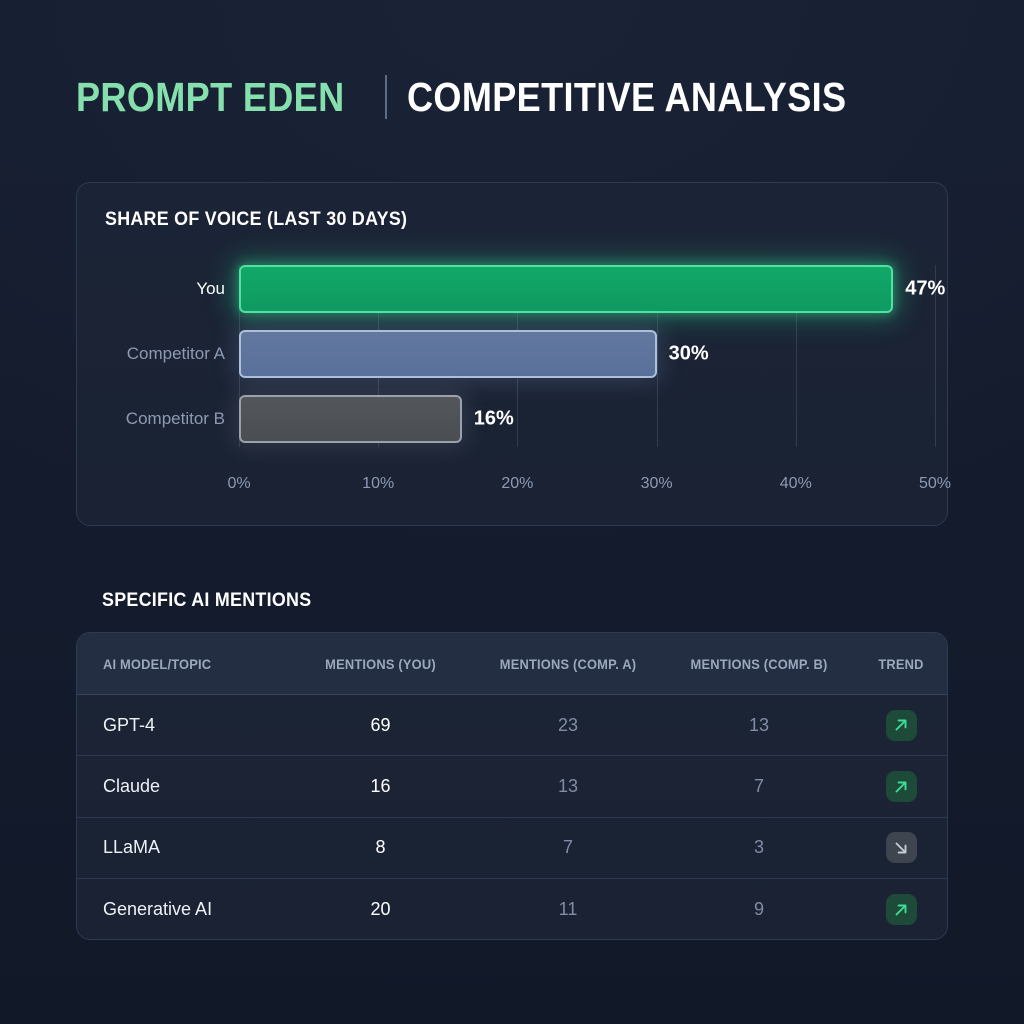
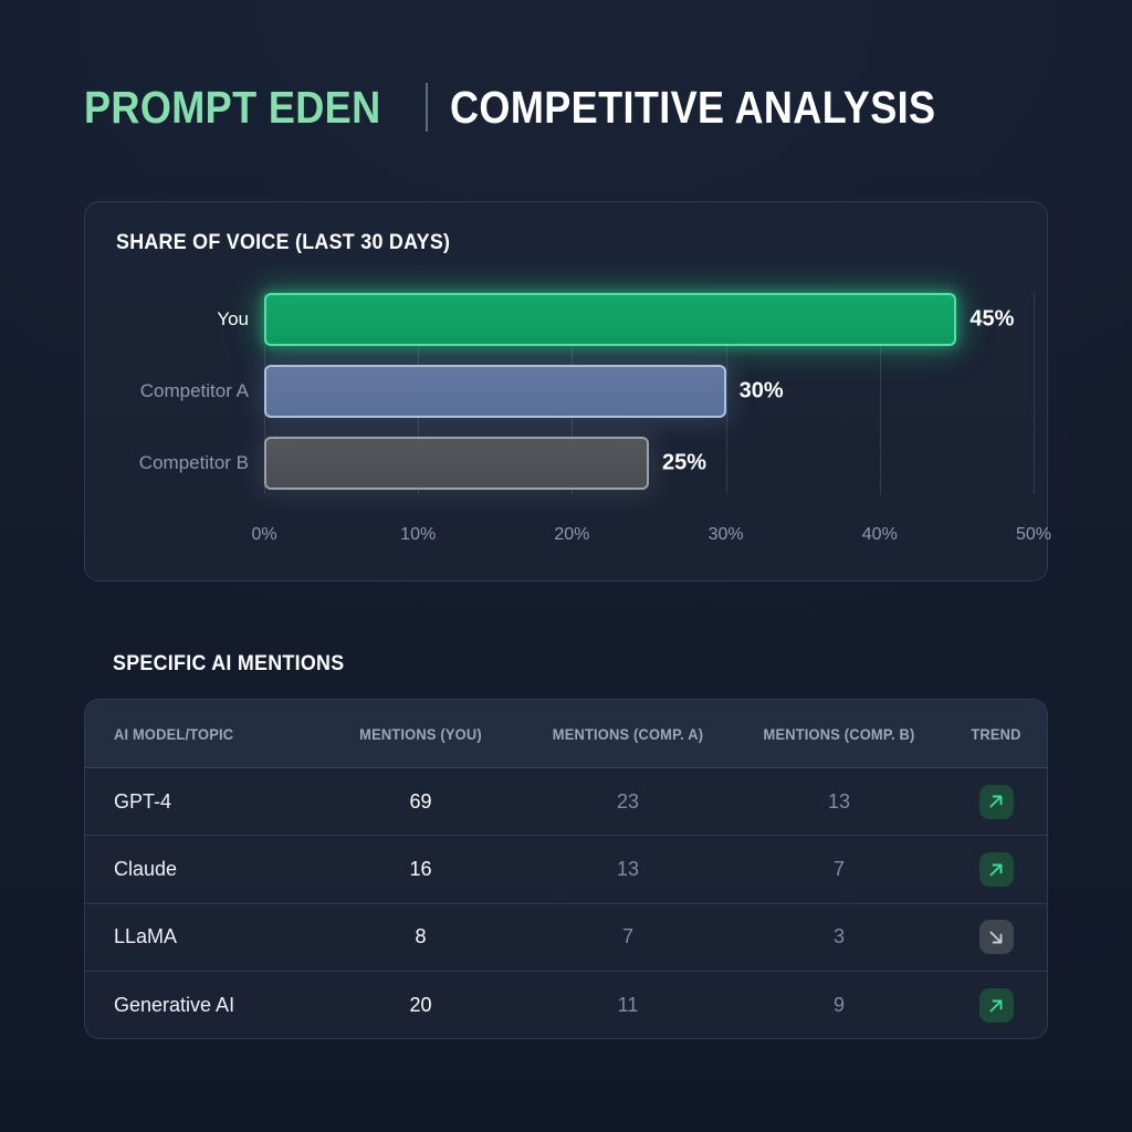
You: 47% -> 45%
Competitor B: 16% -> 25%
